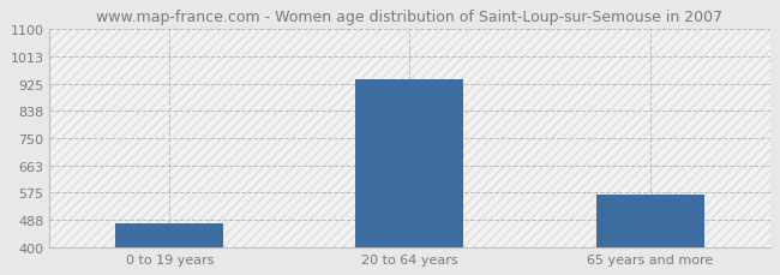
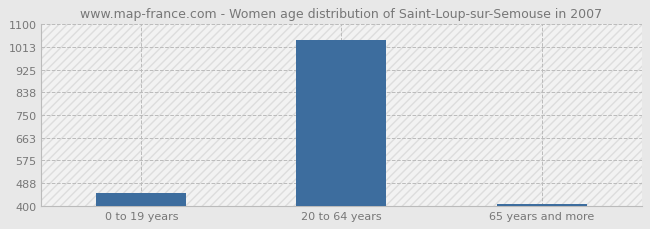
0 to 19 years: 475 -> 450
20 to 64 years: 940 -> 1040
65 years and more: 570 -> 408
